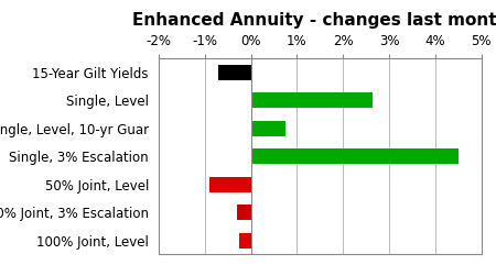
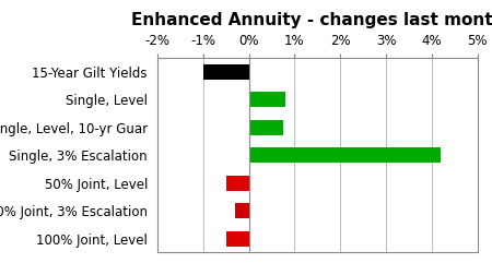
15-Year Gilt Yields: -0.70% -> -1.00%
Single, Level: 2.65% -> 0.80%
Single, 3% Escalation: 4.50% -> 4.20%
50% Joint, Level: -0.90% -> -0.50%
100% Joint, Level: -0.25% -> -0.50%
